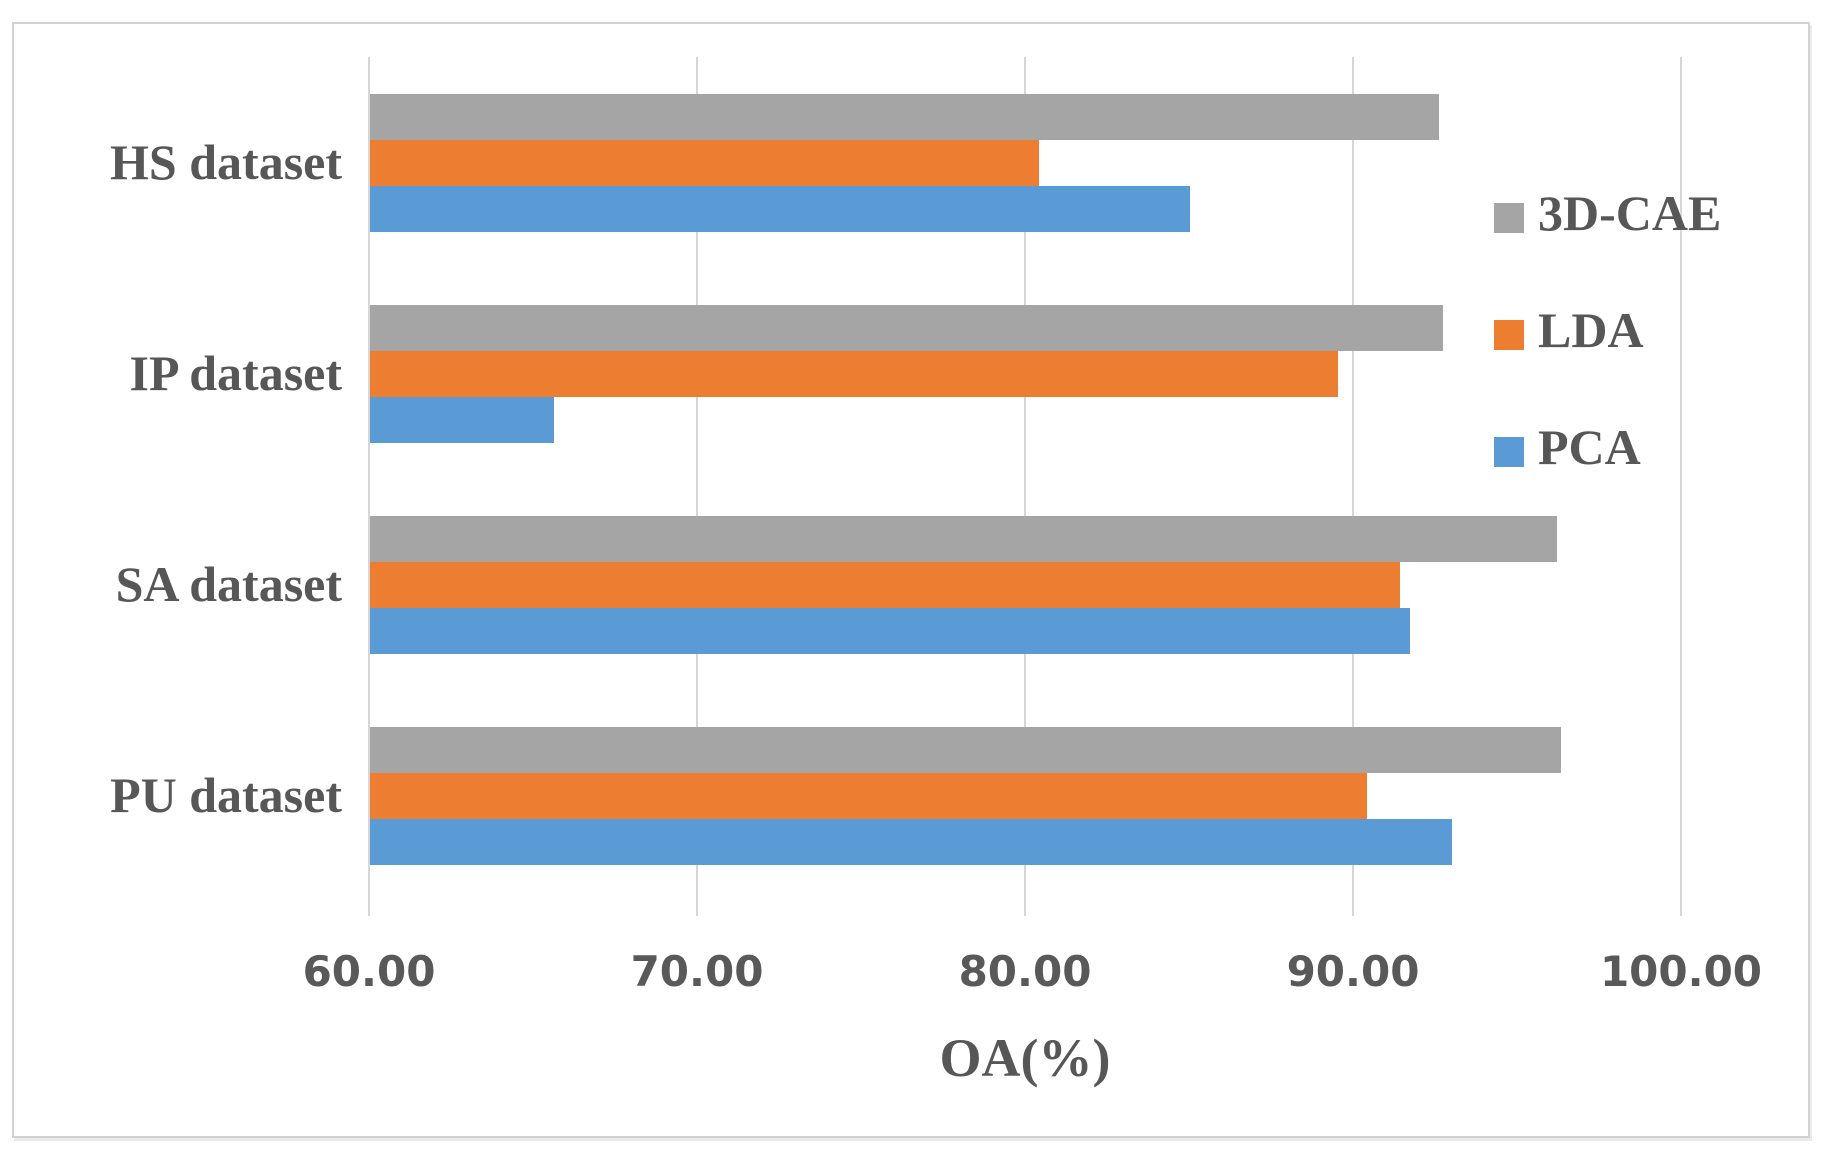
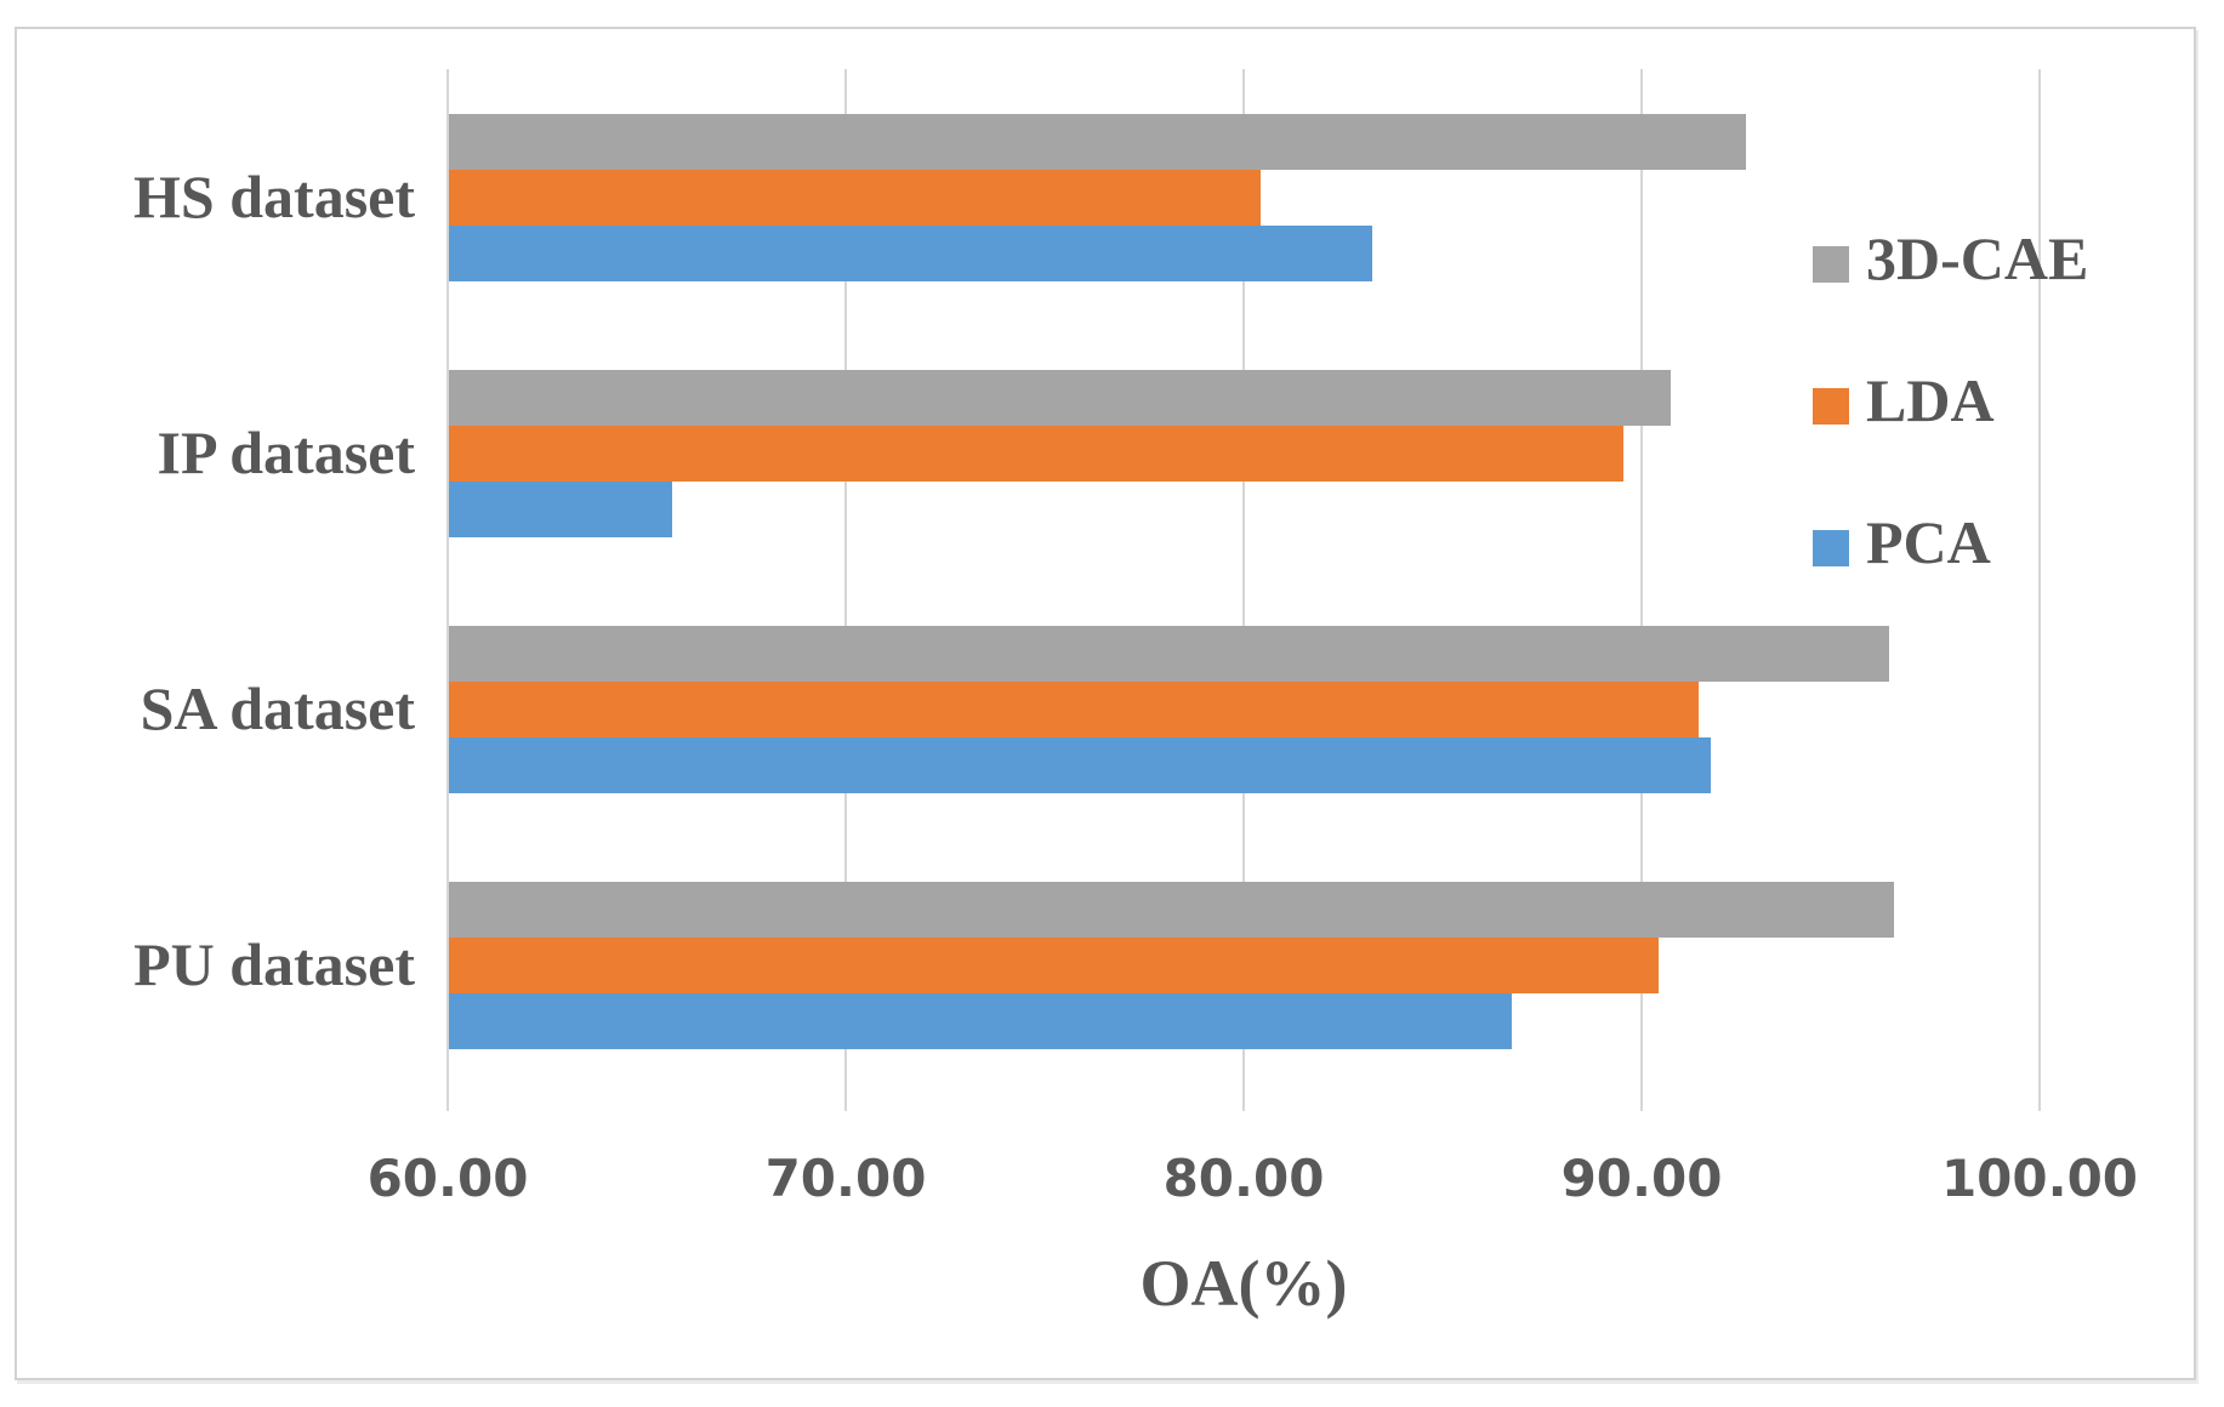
PCA/HS dataset: 85.0 -> 83.2
3D-CAE/IP dataset: 92.7 -> 90.7
PCA/PU dataset: 93.0 -> 86.7
